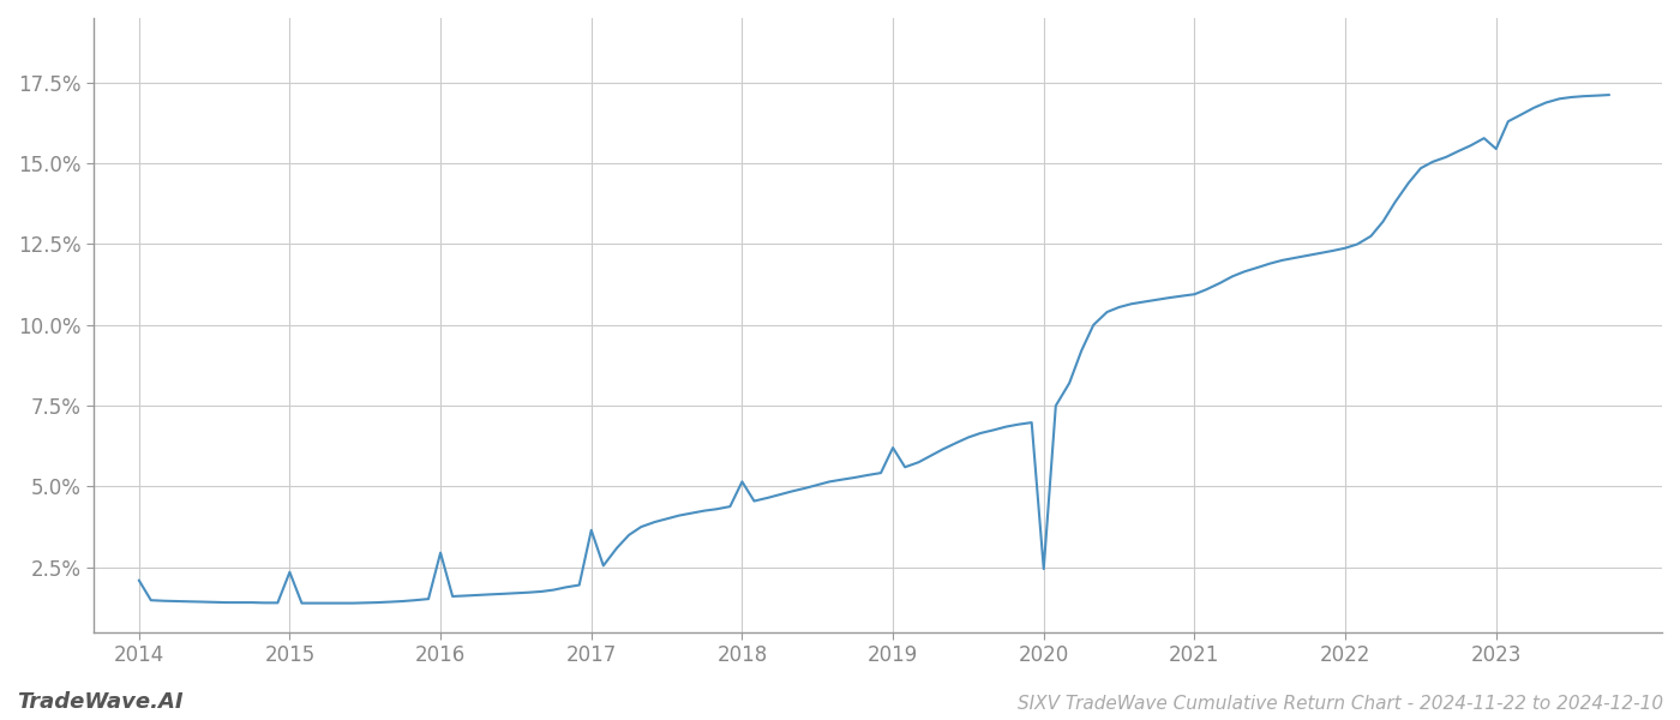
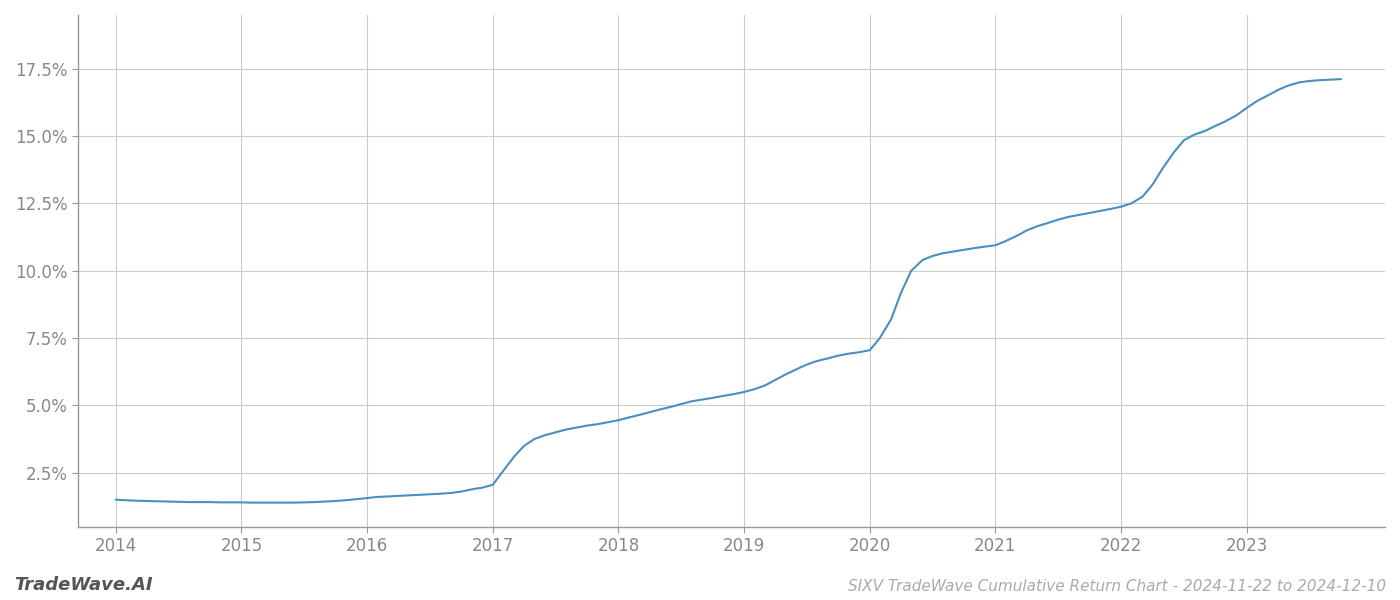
2014: 2.10% -> 1.50%
2015: 2.35% -> 1.40%
2016: 2.95% -> 1.56%
2017: 3.65% -> 2.05%
2018: 5.15% -> 4.45%
2019: 6.20% -> 5.50%
2020: 2.45% -> 7.05%
2023: 15.45% -> 16.05%
